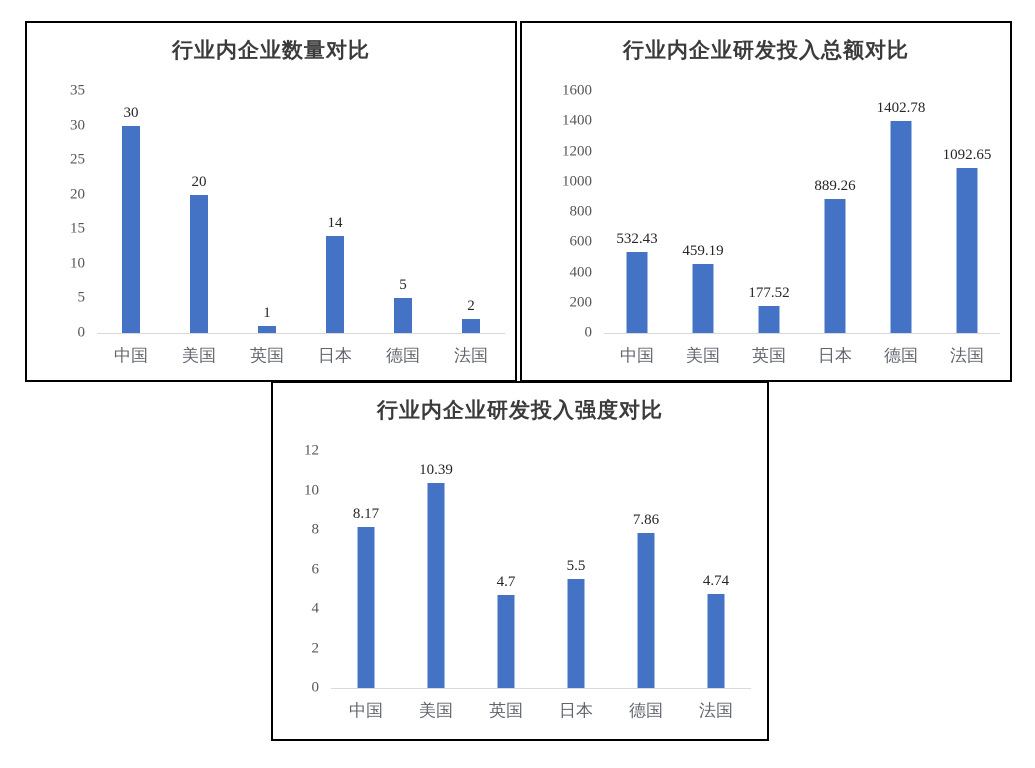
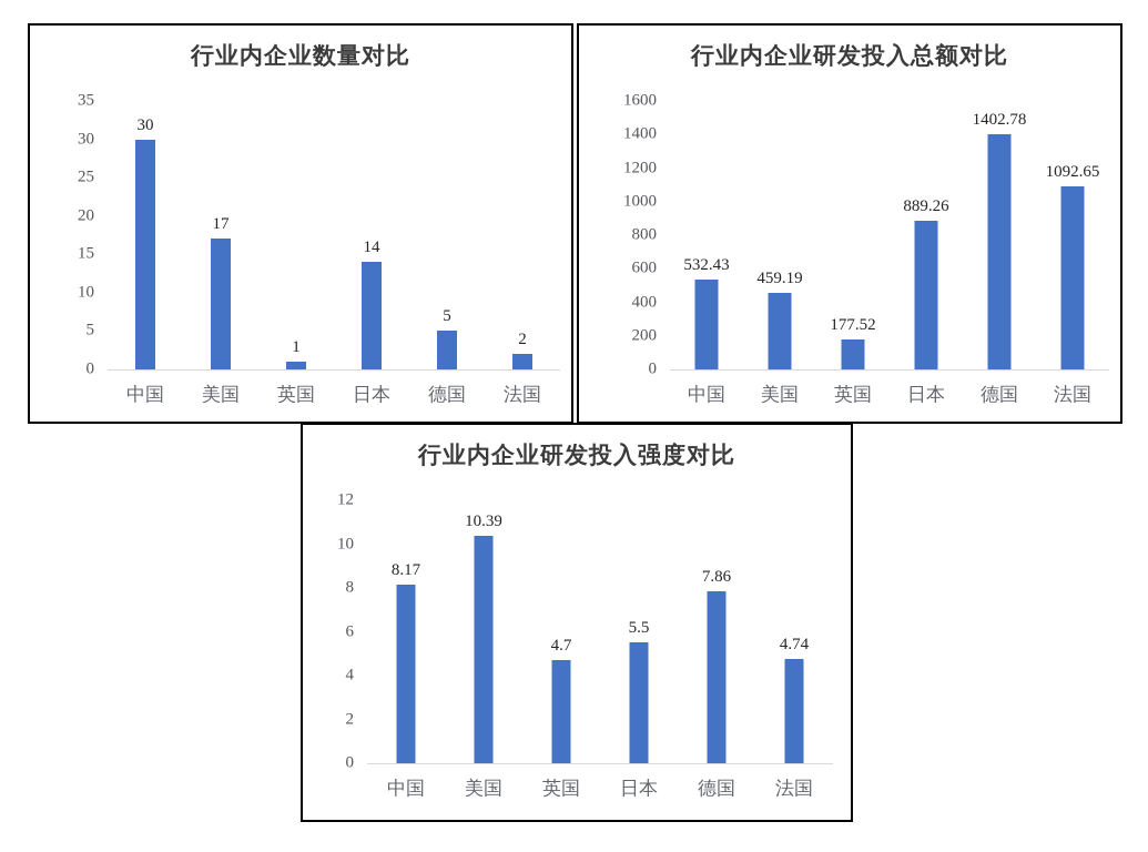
行业内企业数量对比/美国: 20 -> 17
